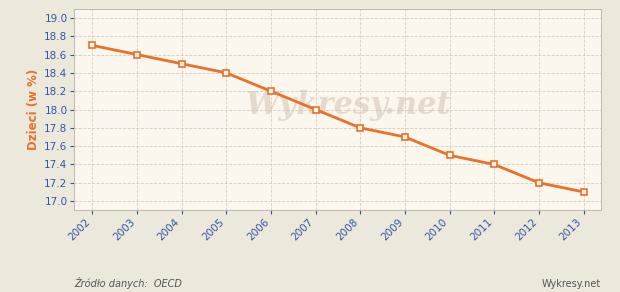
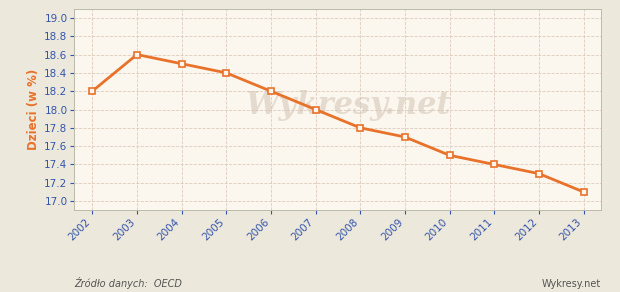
2002: 18.7 -> 18.2
2012: 17.2 -> 17.3
